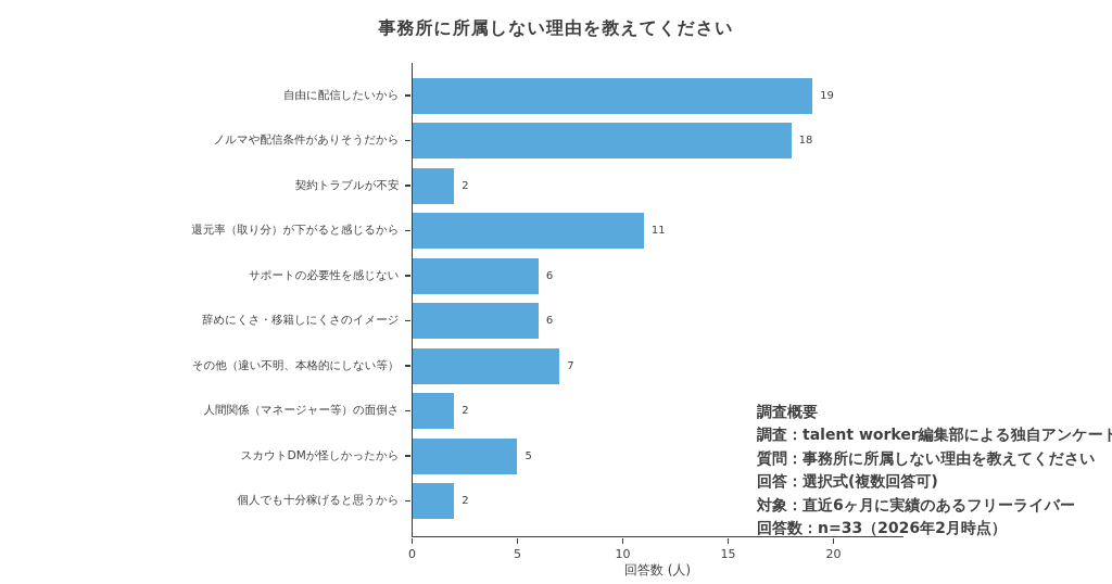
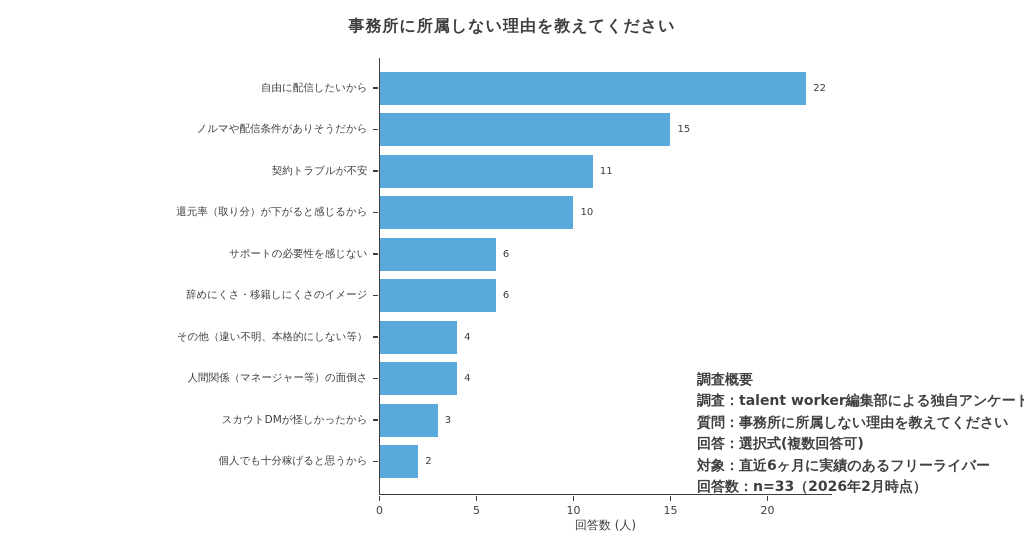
自由に配信したいから: 19 -> 22
ノルマや配信条件がありそうだから: 18 -> 15
契約トラブルが不安: 2 -> 11
還元率（取り分）が下がると感じるから: 11 -> 10
その他（違い不明、本格的にしない等）: 7 -> 4
人間関係（マネージャー等）の面倒さ: 2 -> 4
スカウトDMが怪しかったから: 5 -> 3
